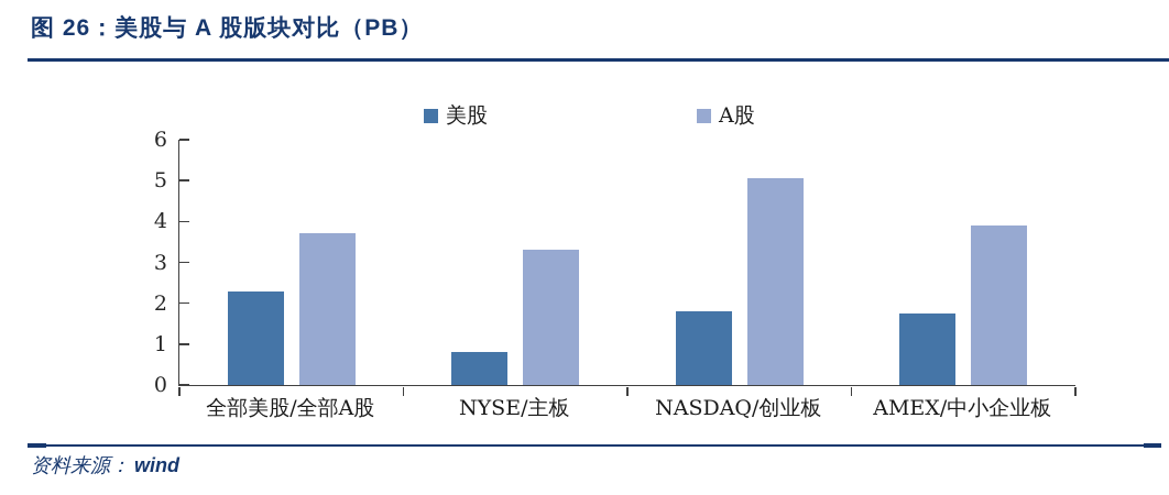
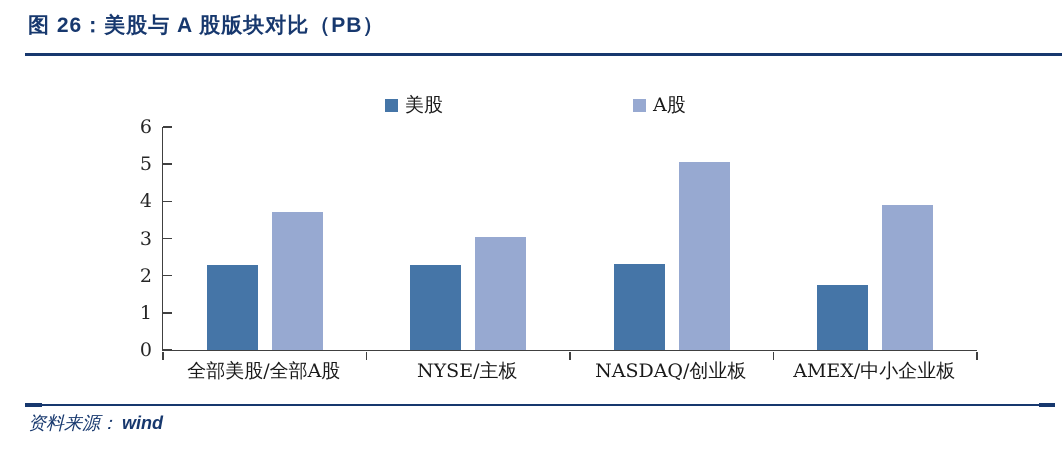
美股/NYSE/主板: 0.8 -> 2.3
A股/NYSE/主板: 3.3 -> 3.0
美股/NASDAQ/创业板: 1.8 -> 2.3
